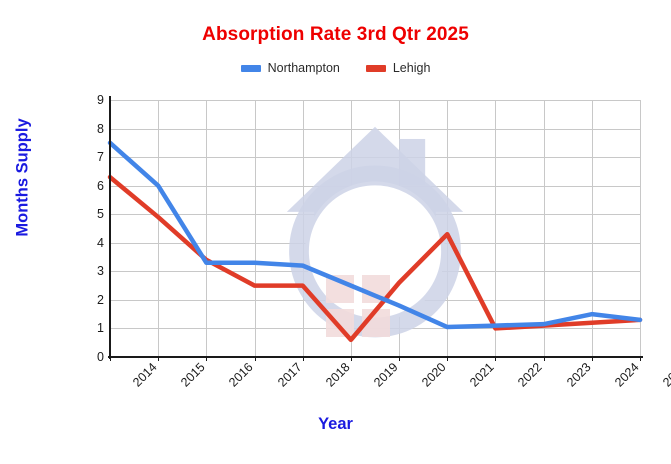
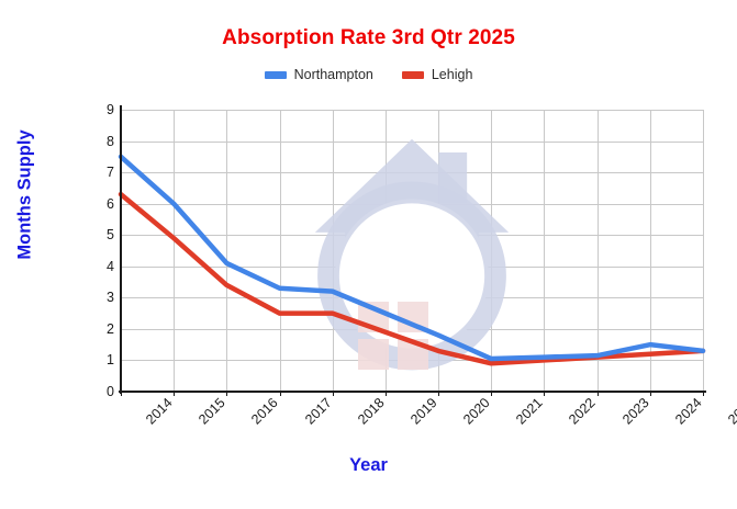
Northampton/2016: 3.3 -> 4.1
Lehigh/2019: 0.6 -> 1.9
Lehigh/2020: 2.6 -> 1.3
Lehigh/2021: 4.3 -> 0.9
